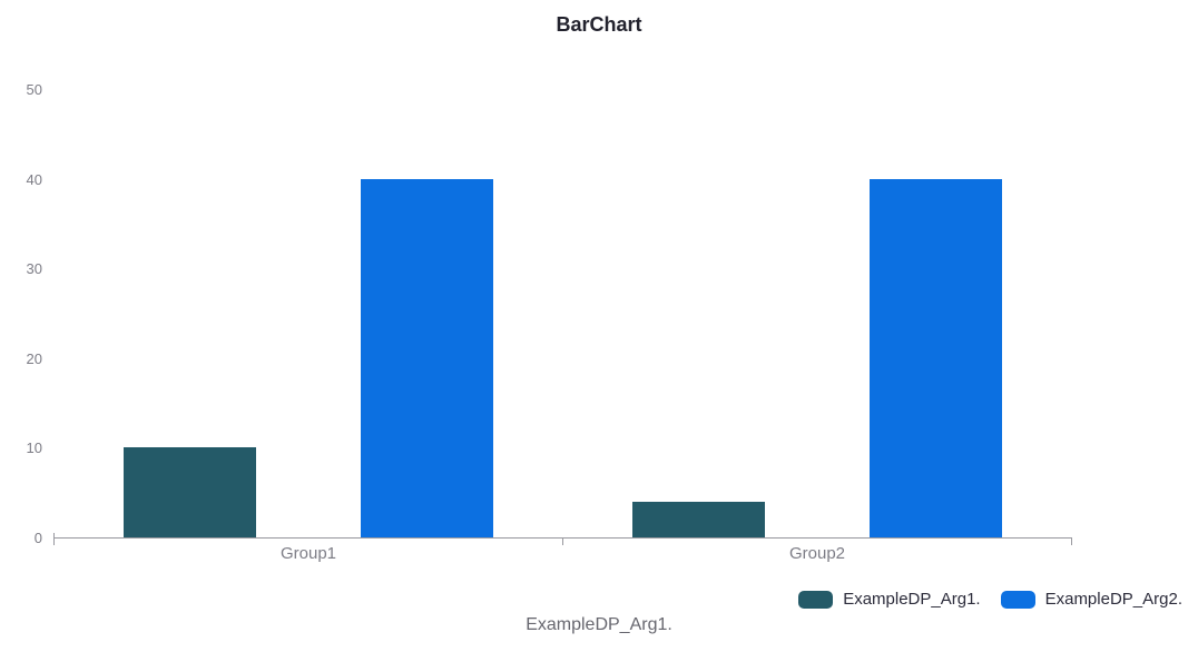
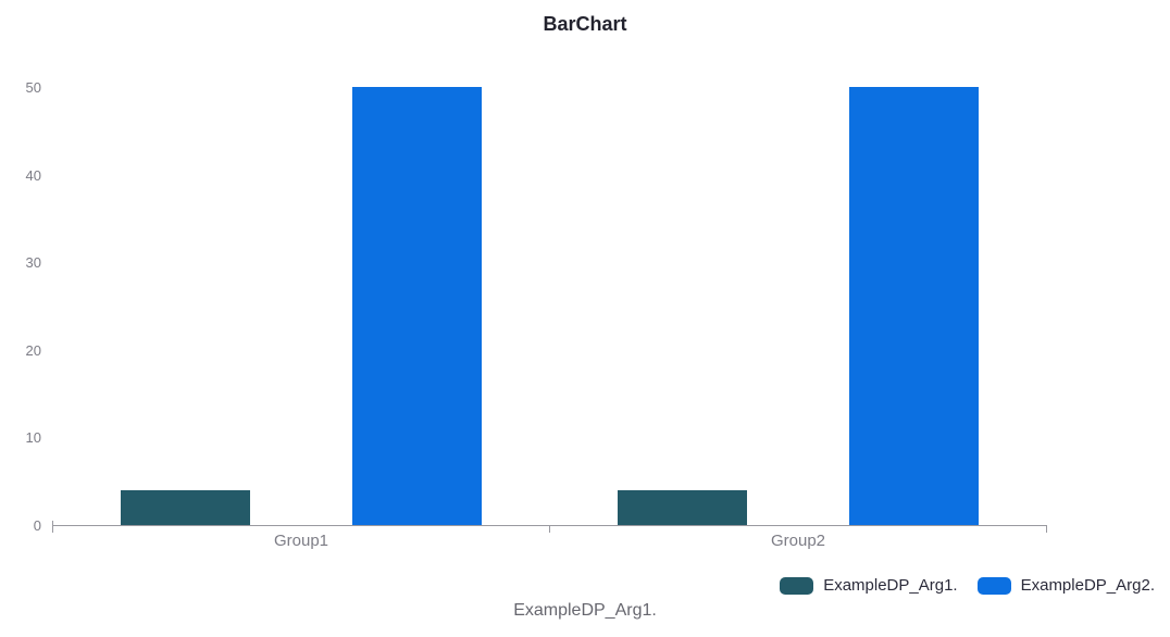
ExampleDP_Arg1./Group1: 10 -> 4
ExampleDP_Arg2./Group1: 40 -> 50
ExampleDP_Arg2./Group2: 40 -> 50
